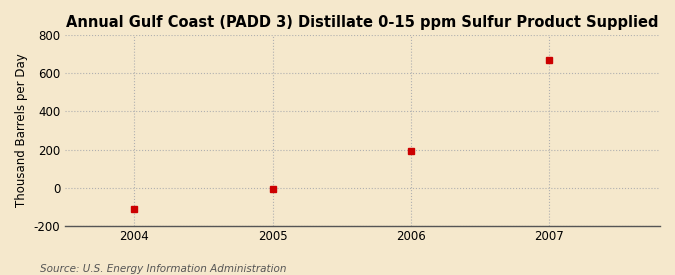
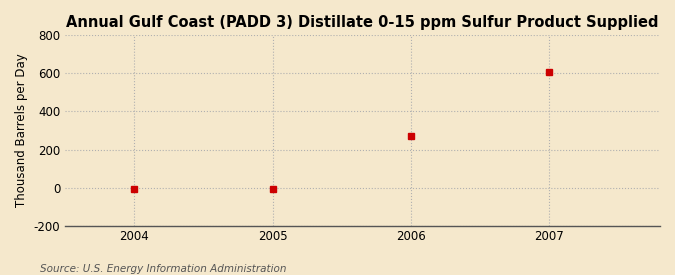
2004: -110 -> -10
2006: 190 -> 270
2007: 670 -> 610
